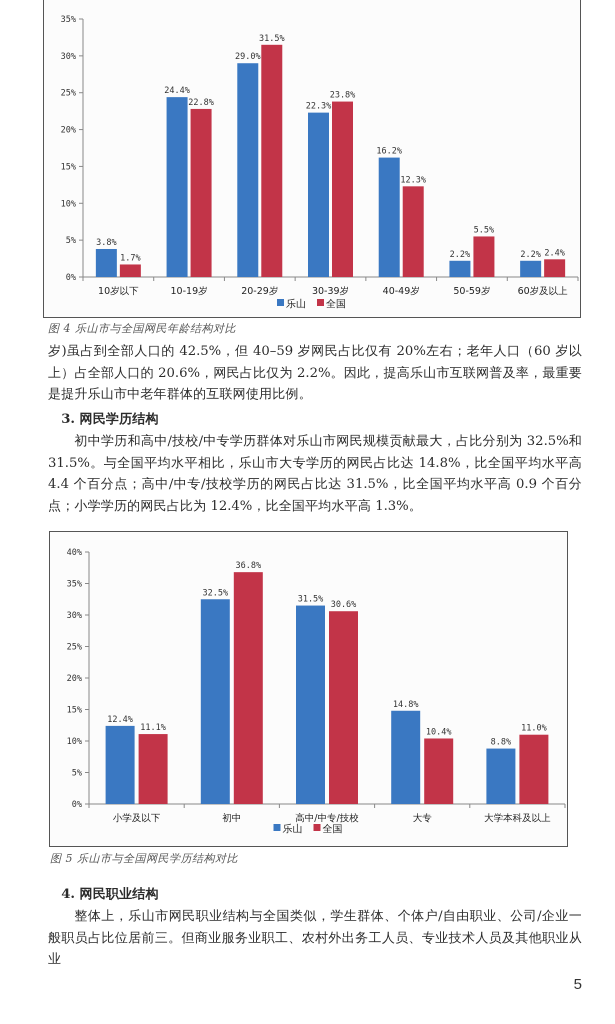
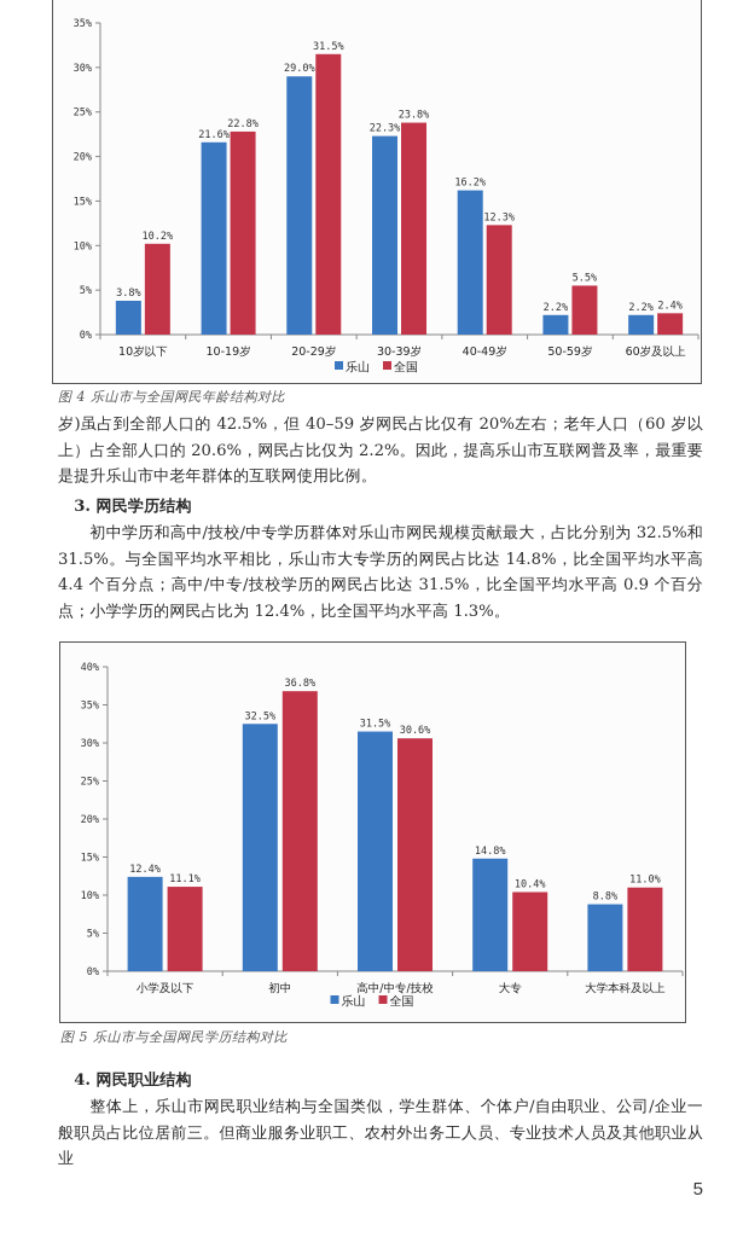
图 4 乐山市与全国网民年龄结构对比/全国/10岁以下: 1.7% -> 10.2%
图 4 乐山市与全国网民年龄结构对比/乐山/10-19岁: 24.4% -> 21.6%
